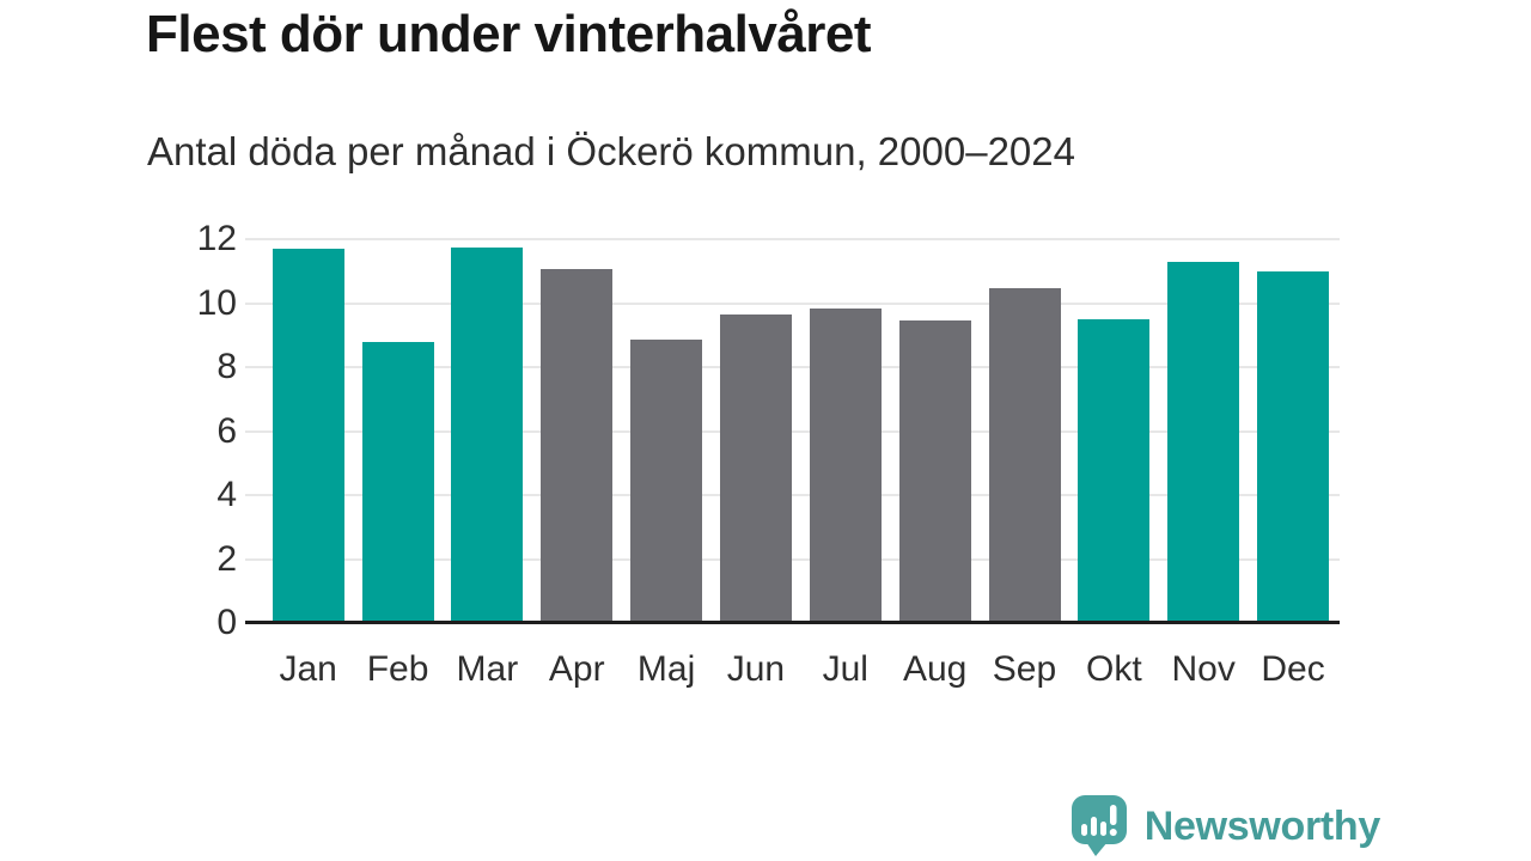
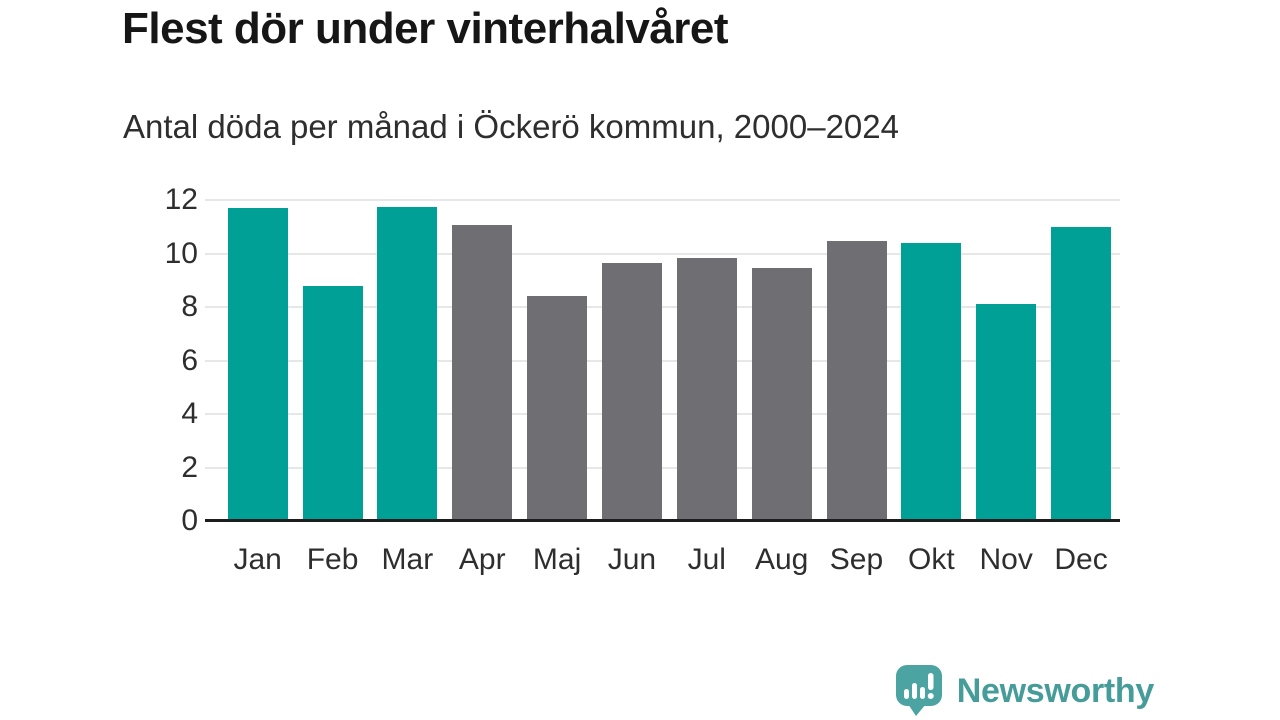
Maj: 8.8 -> 8.4
Okt: 9.5 -> 10.4
Nov: 11.3 -> 8.1
